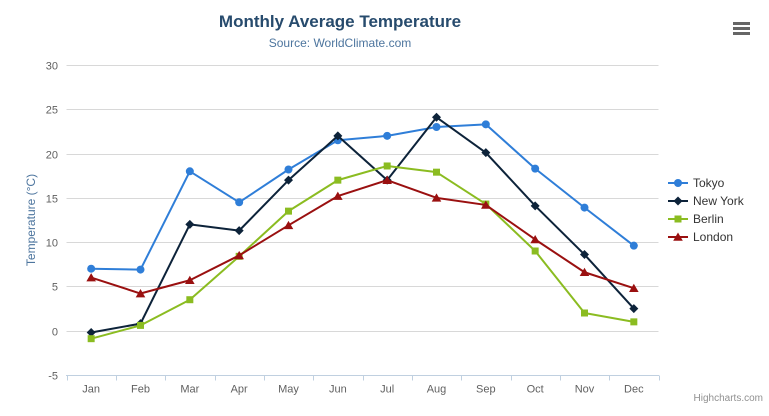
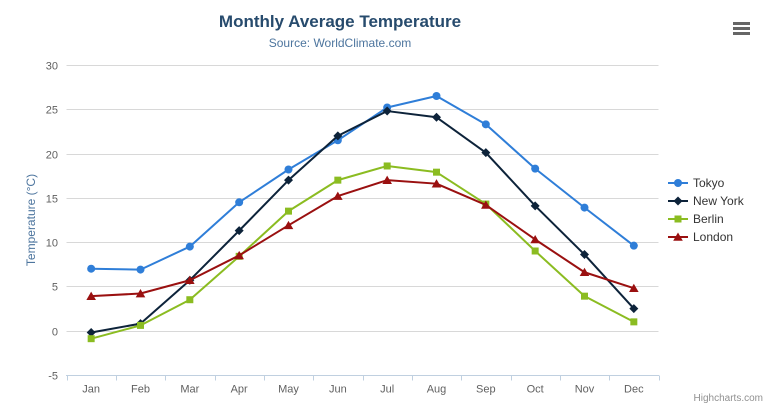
London/Jan: 6 -> 4
Tokyo/Mar: 18 -> 10
New York/Mar: 12 -> 6
Tokyo/Jul: 22 -> 25
New York/Jul: 17 -> 25
Tokyo/Aug: 23 -> 26
London/Aug: 15 -> 17
Berlin/Nov: 2 -> 4
